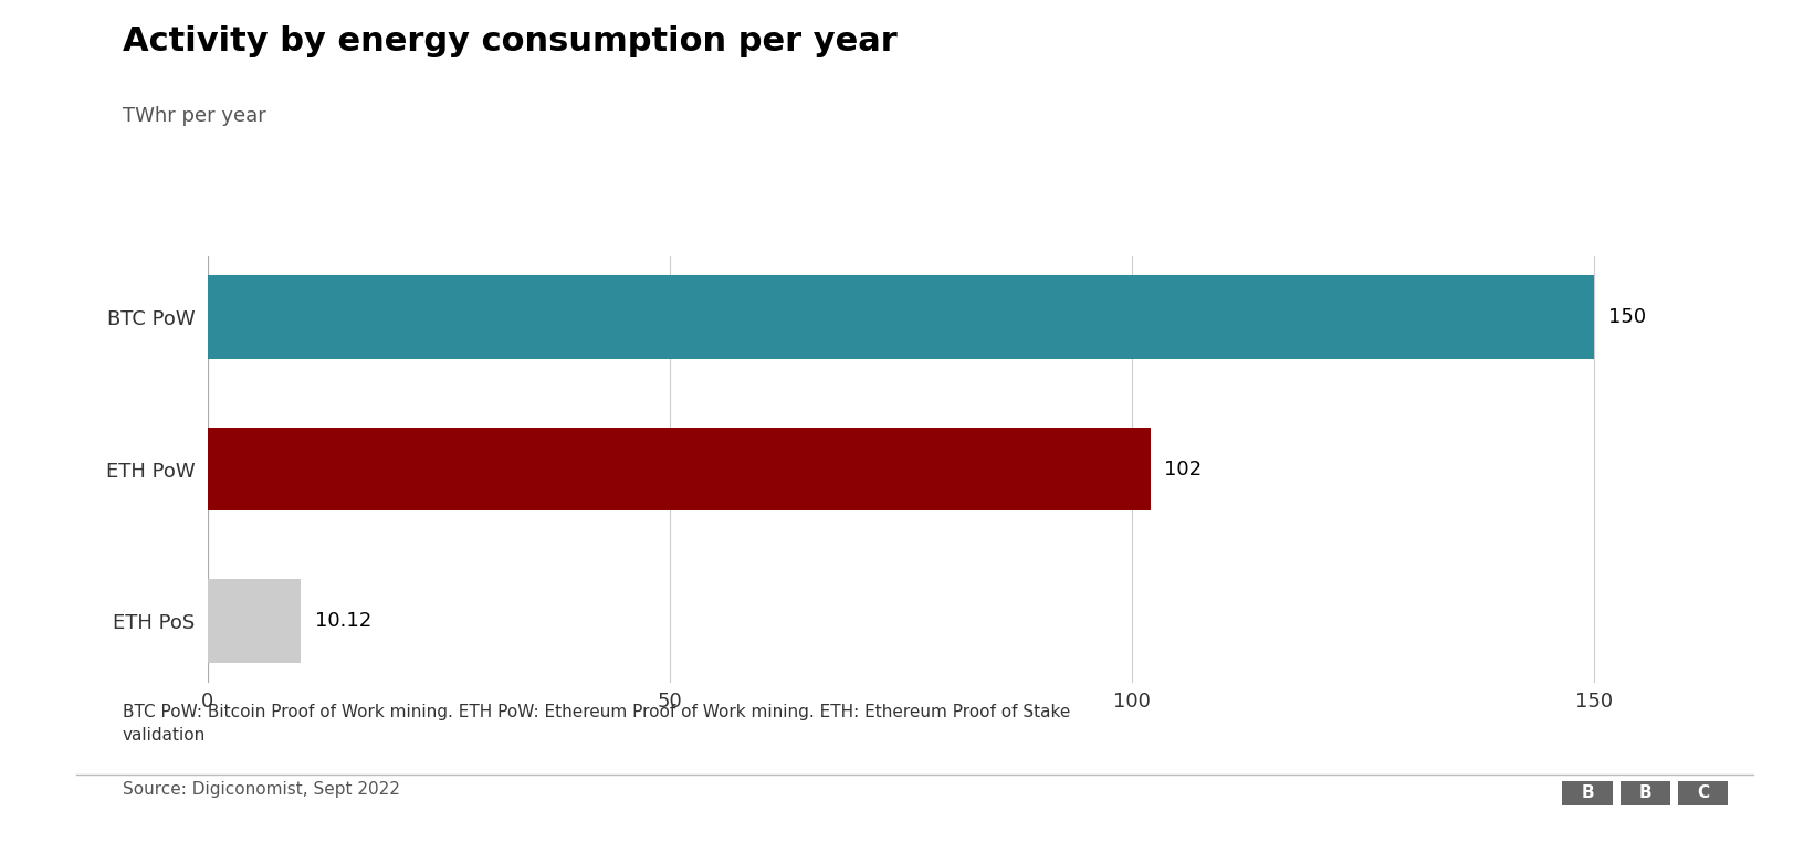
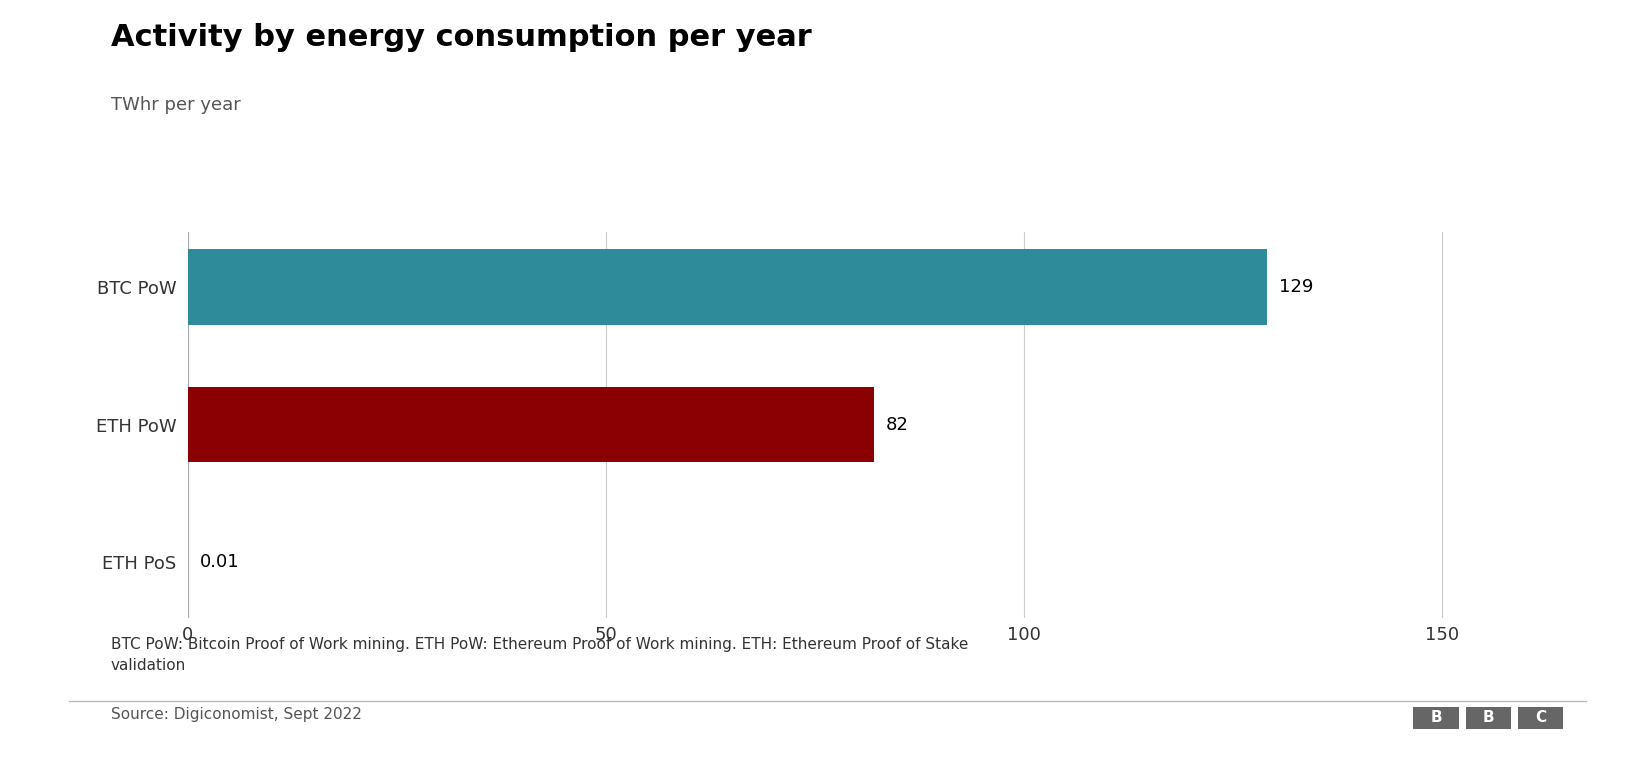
BTC PoW: 150 -> 129
ETH PoW: 102 -> 82
ETH PoS: 10.12 -> 0.01
